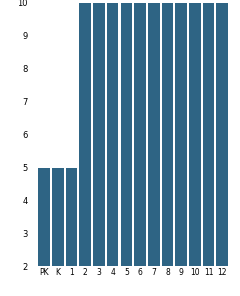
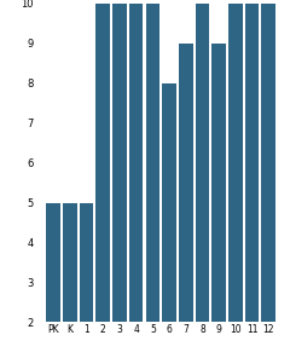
6: 10 -> 8
7: 10 -> 9
9: 10 -> 9
